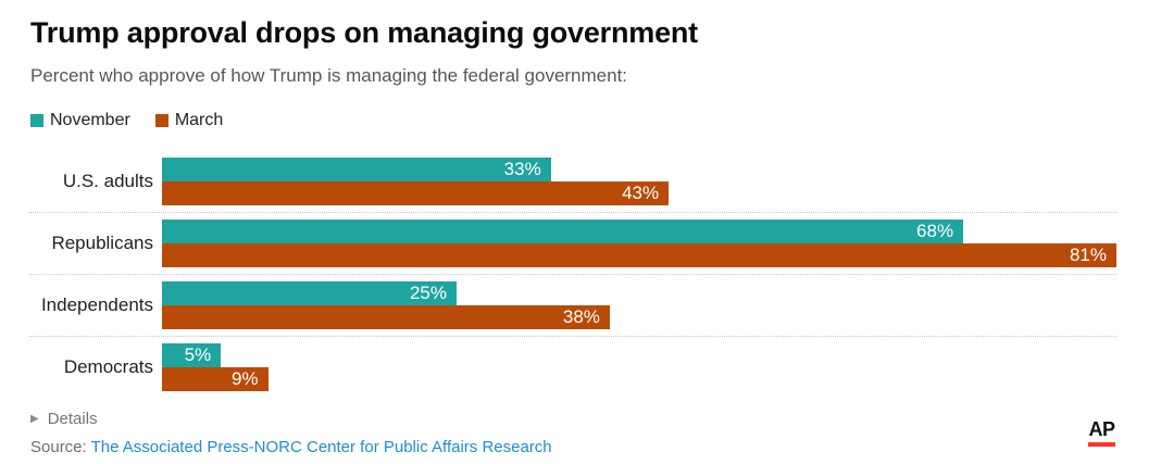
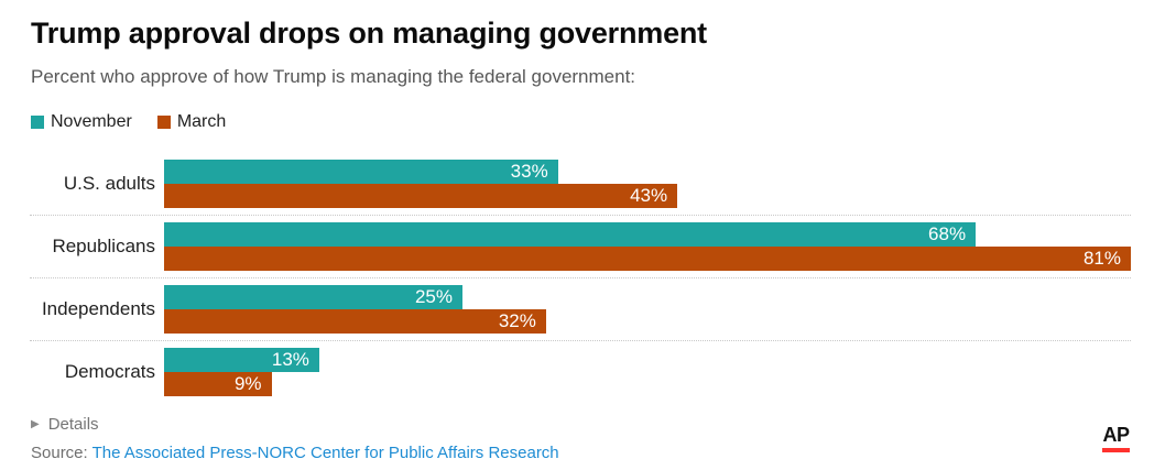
March/Independents: 38% -> 32%
November/Democrats: 5% -> 13%
